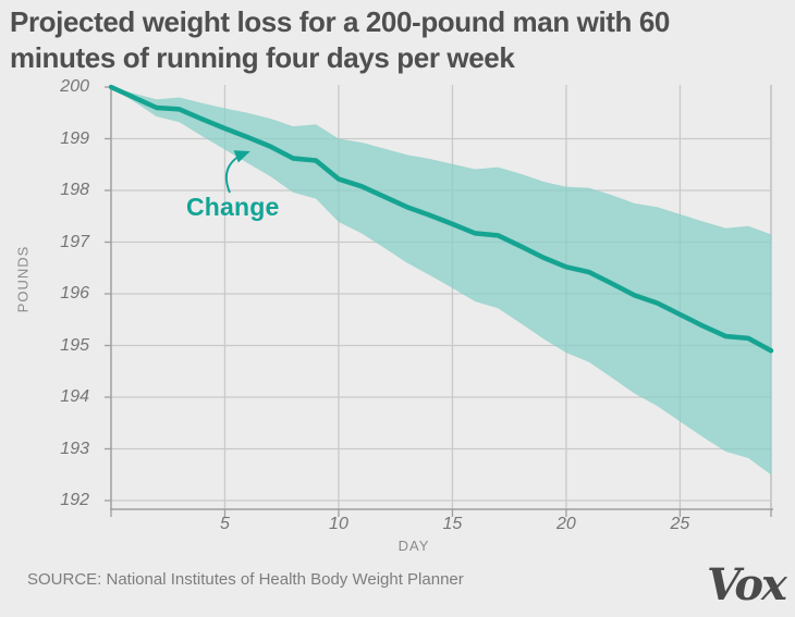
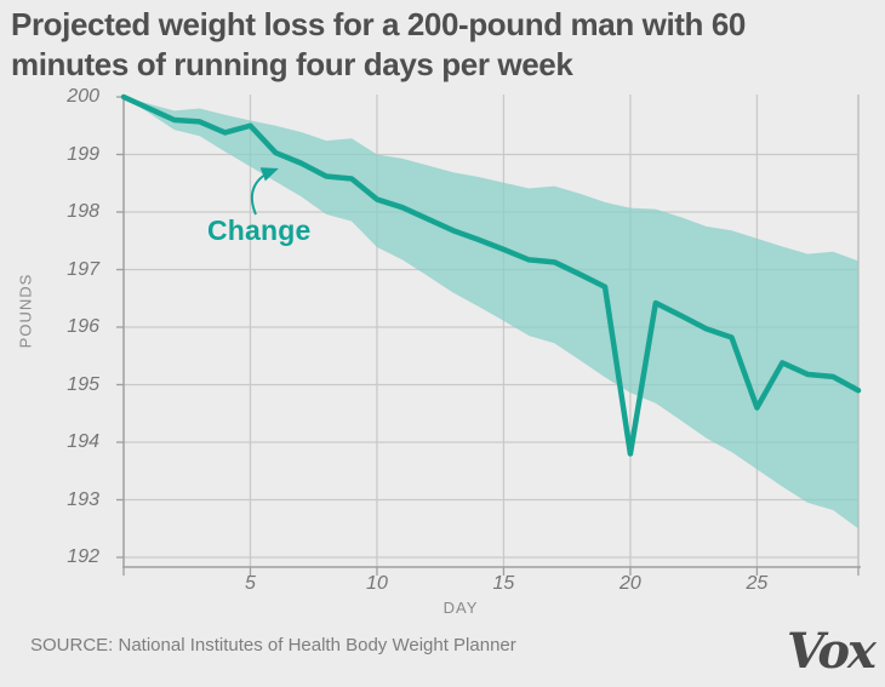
Change/5: 199.2 -> 199.5
Change/20: 196.5 -> 193.8
Change/25: 195.6 -> 194.6
